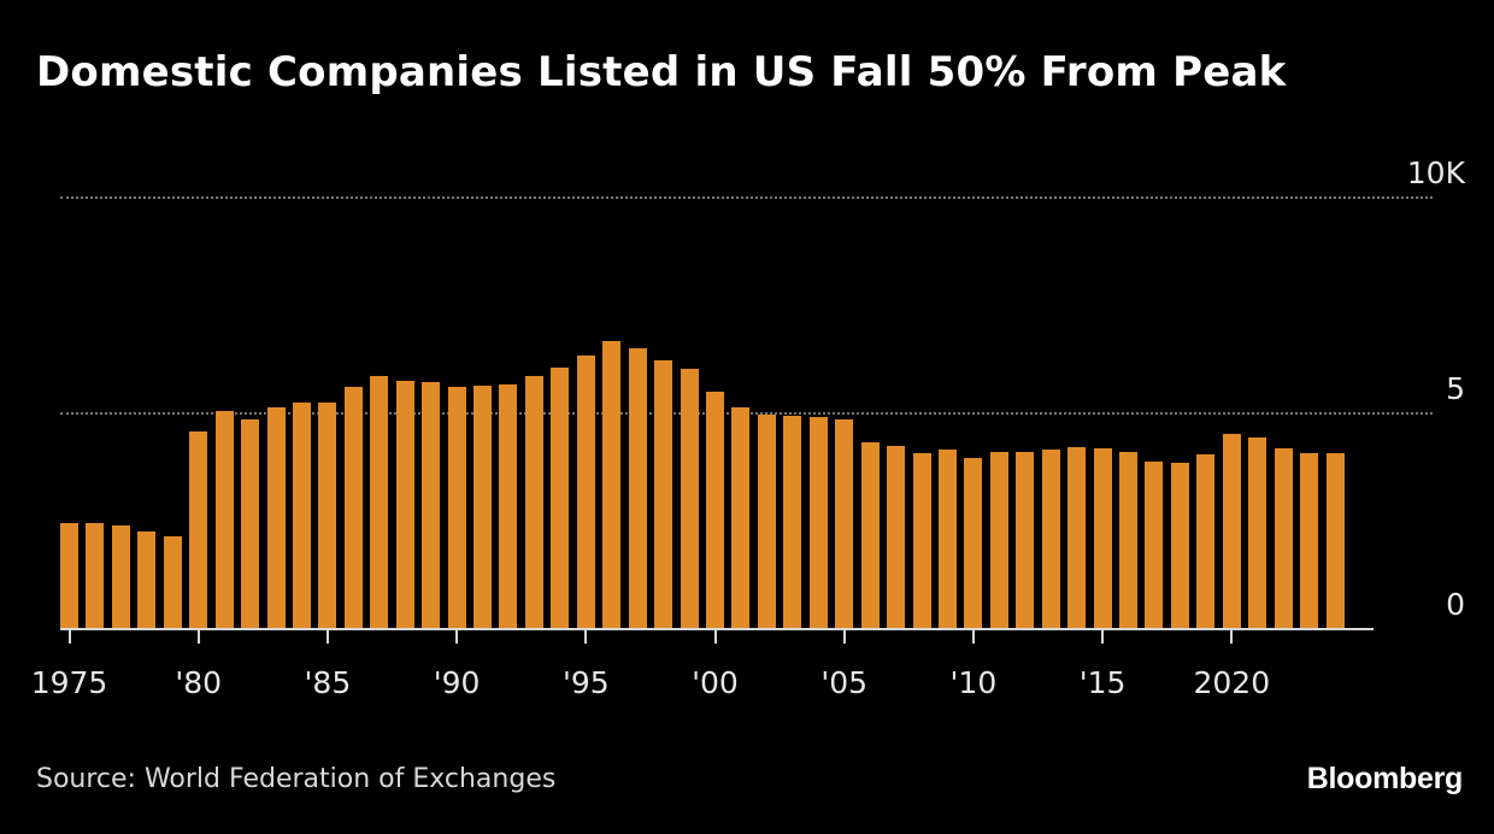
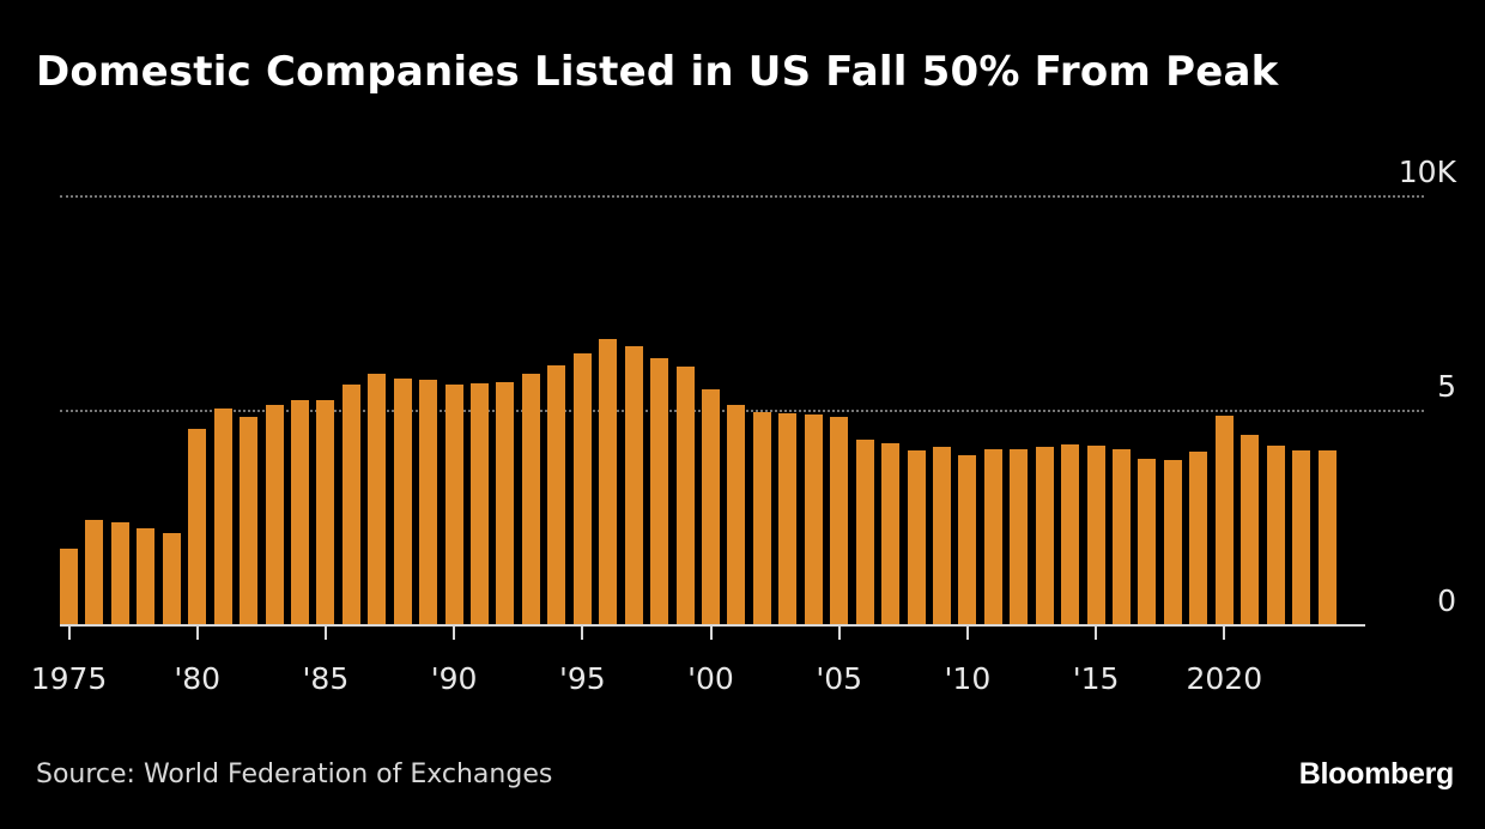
1975: 2.5K -> 1.8K
2020: 4.5K -> 4.9K
